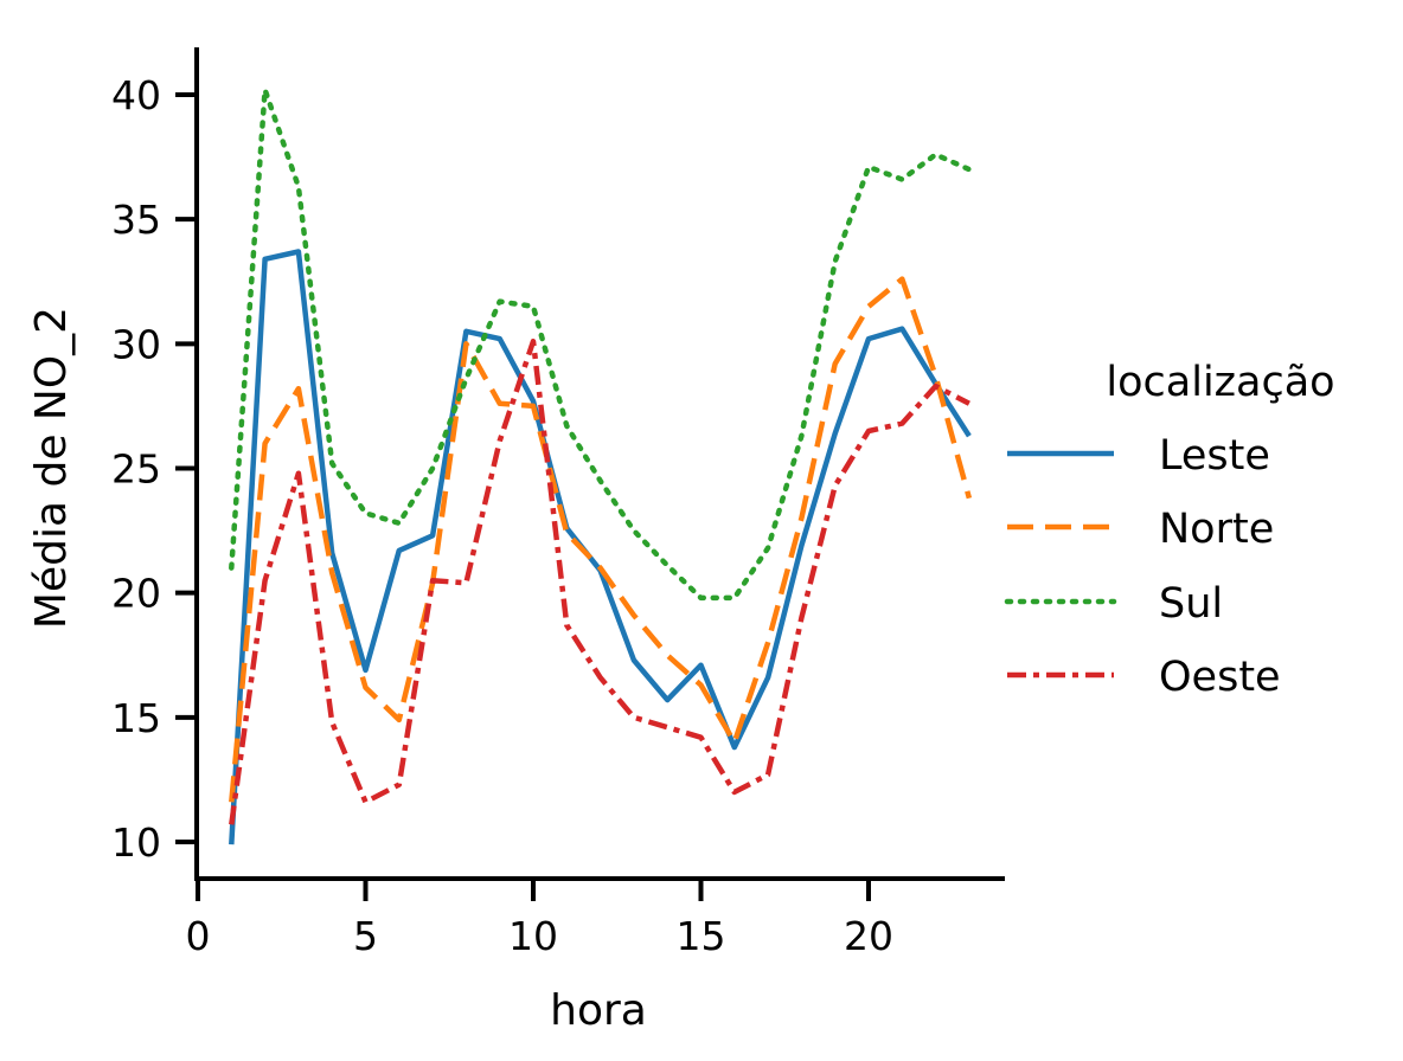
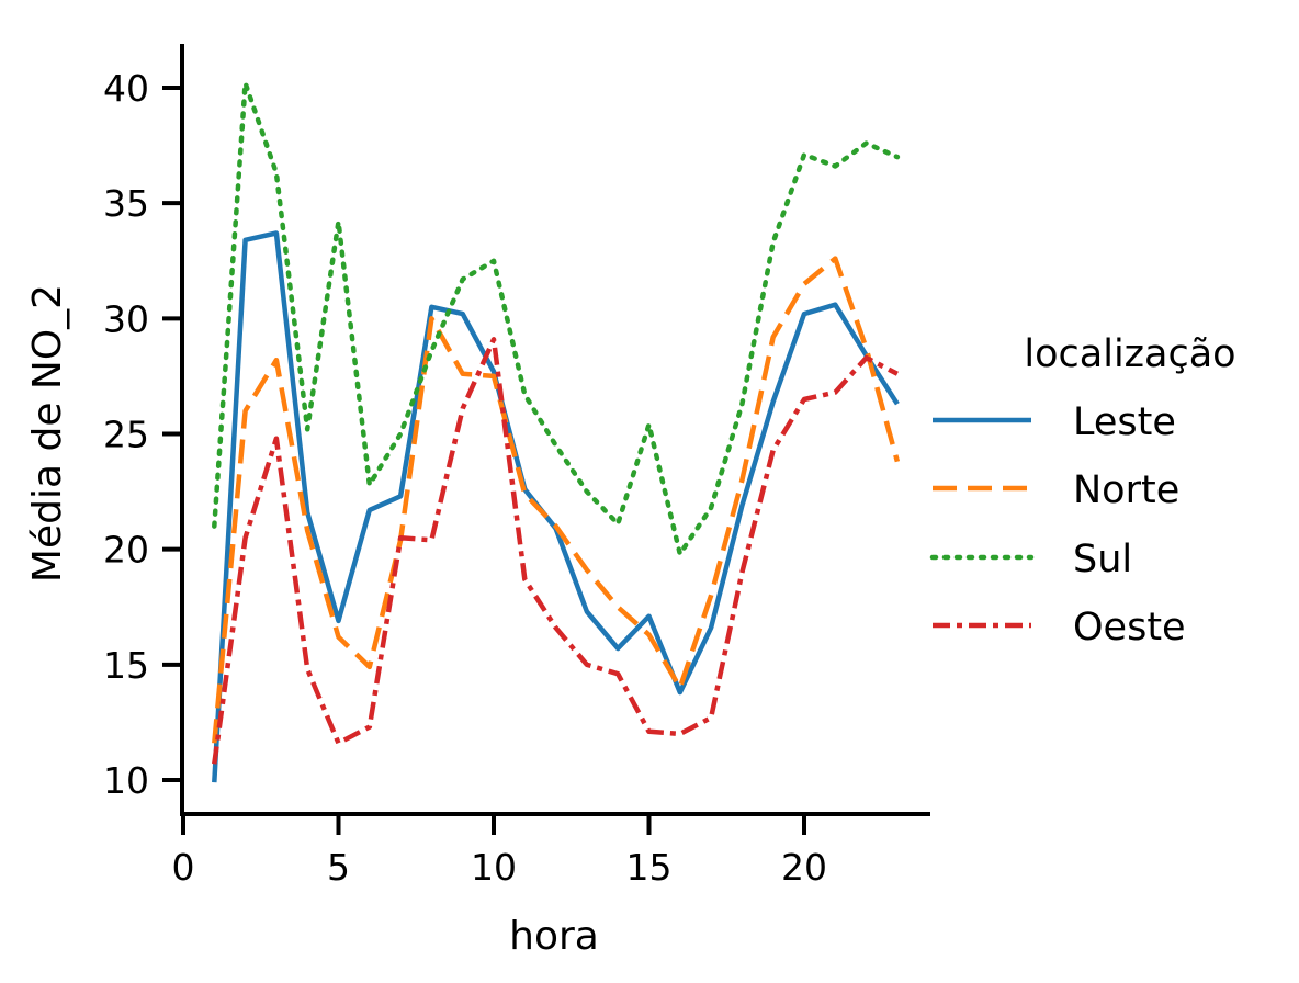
Sul/5: 23.2 -> 34.2
Sul/10: 31.5 -> 32.5
Oeste/10: 30.1 -> 29.1
Sul/15: 19.8 -> 25.4
Oeste/15: 14.2 -> 12.1
